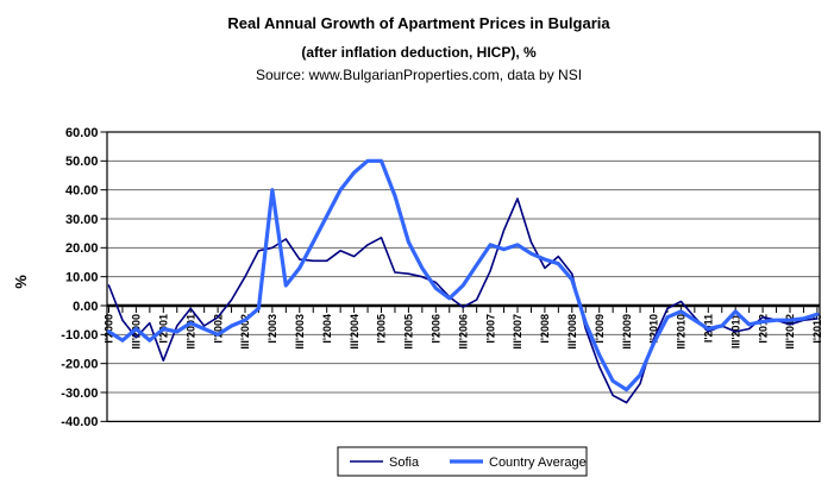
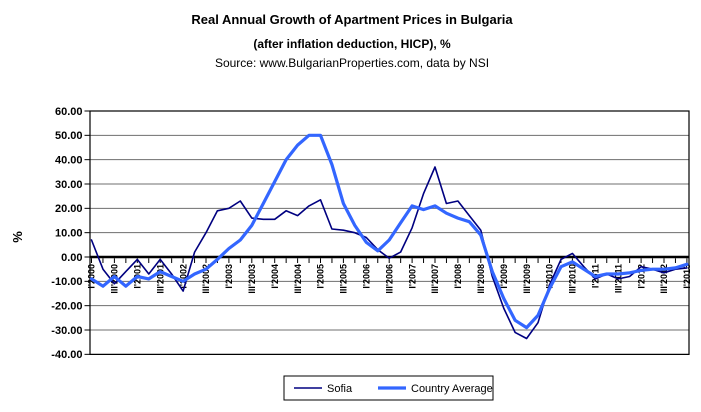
Sofia/I'2001: -19 -> -1
Sofia/I'2002: -4 -> -14
Country Average/I'2003: 40 -> 4
Sofia/I'2008: 13 -> 23
Country Average/III'2011: -2 -> -7
